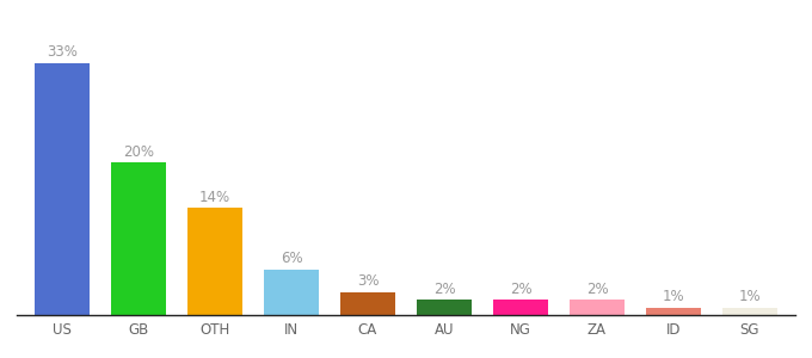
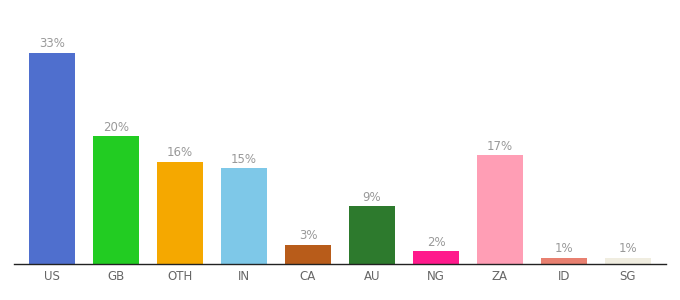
OTH: 14% -> 16%
IN: 6% -> 15%
AU: 2% -> 9%
ZA: 2% -> 17%
